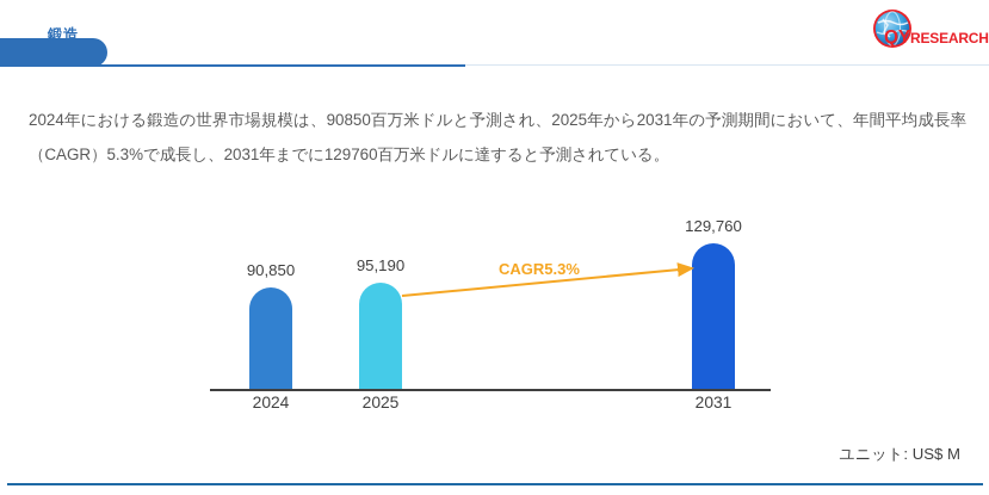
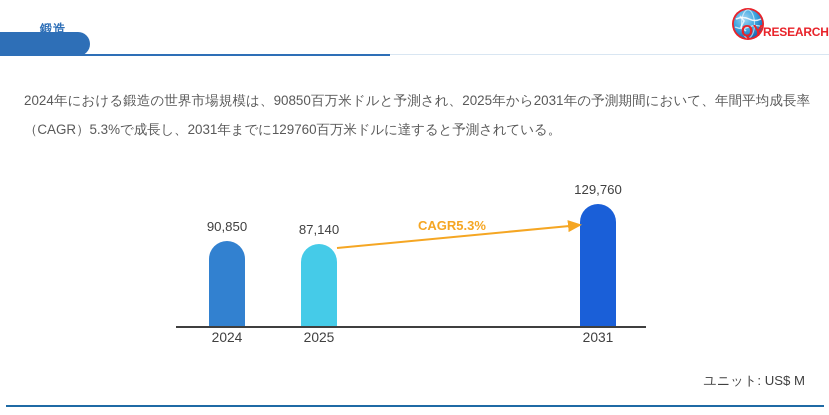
2025: 95,190 -> 87,140
